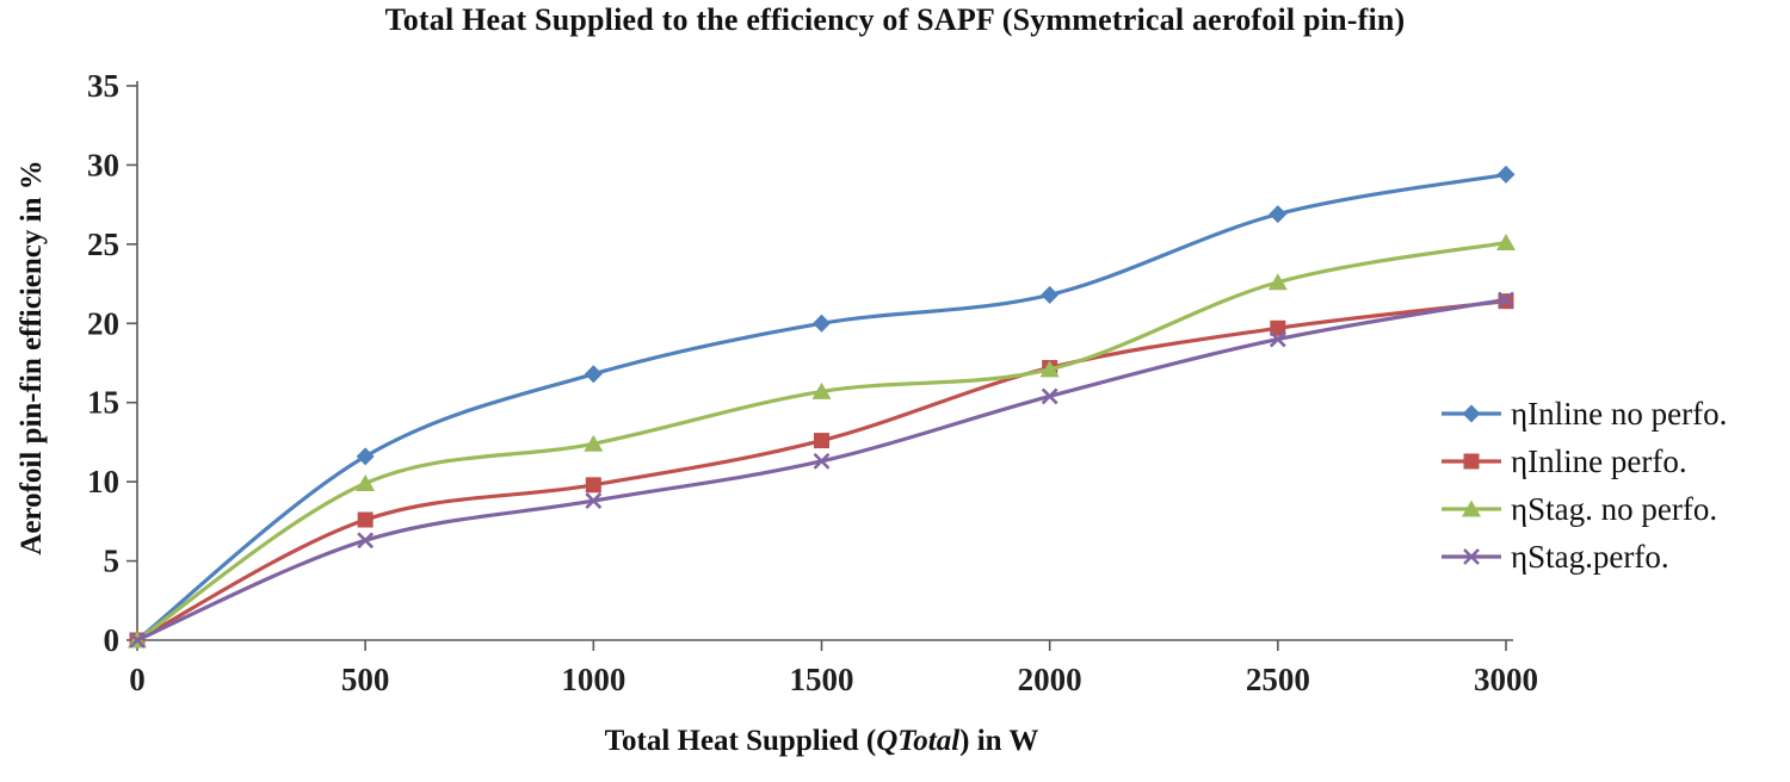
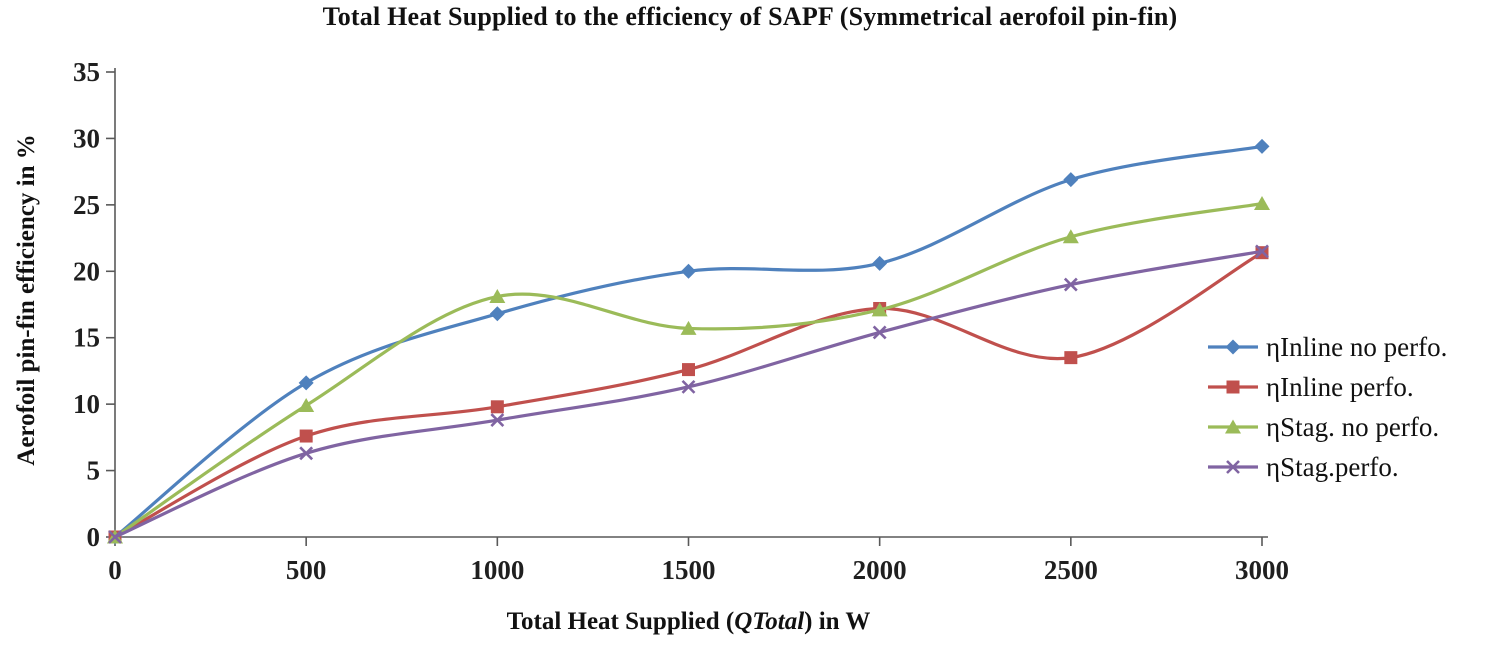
ηStag. no perfo./1000: 12.4 -> 18.1
ηInline no perfo./2000: 21.8 -> 20.6
ηInline perfo./2500: 19.7 -> 13.5
